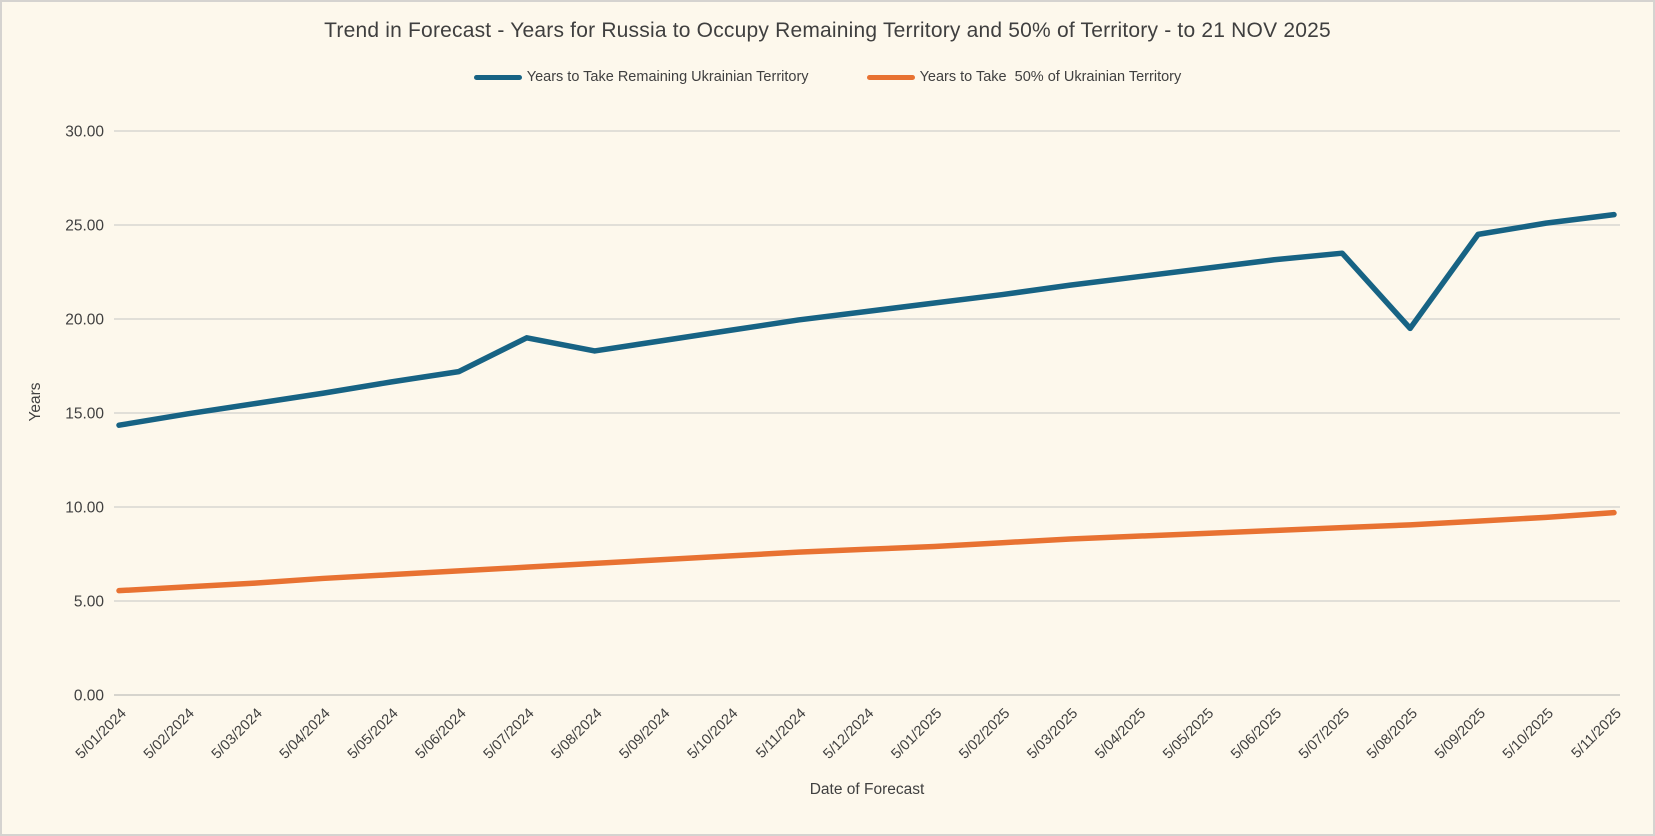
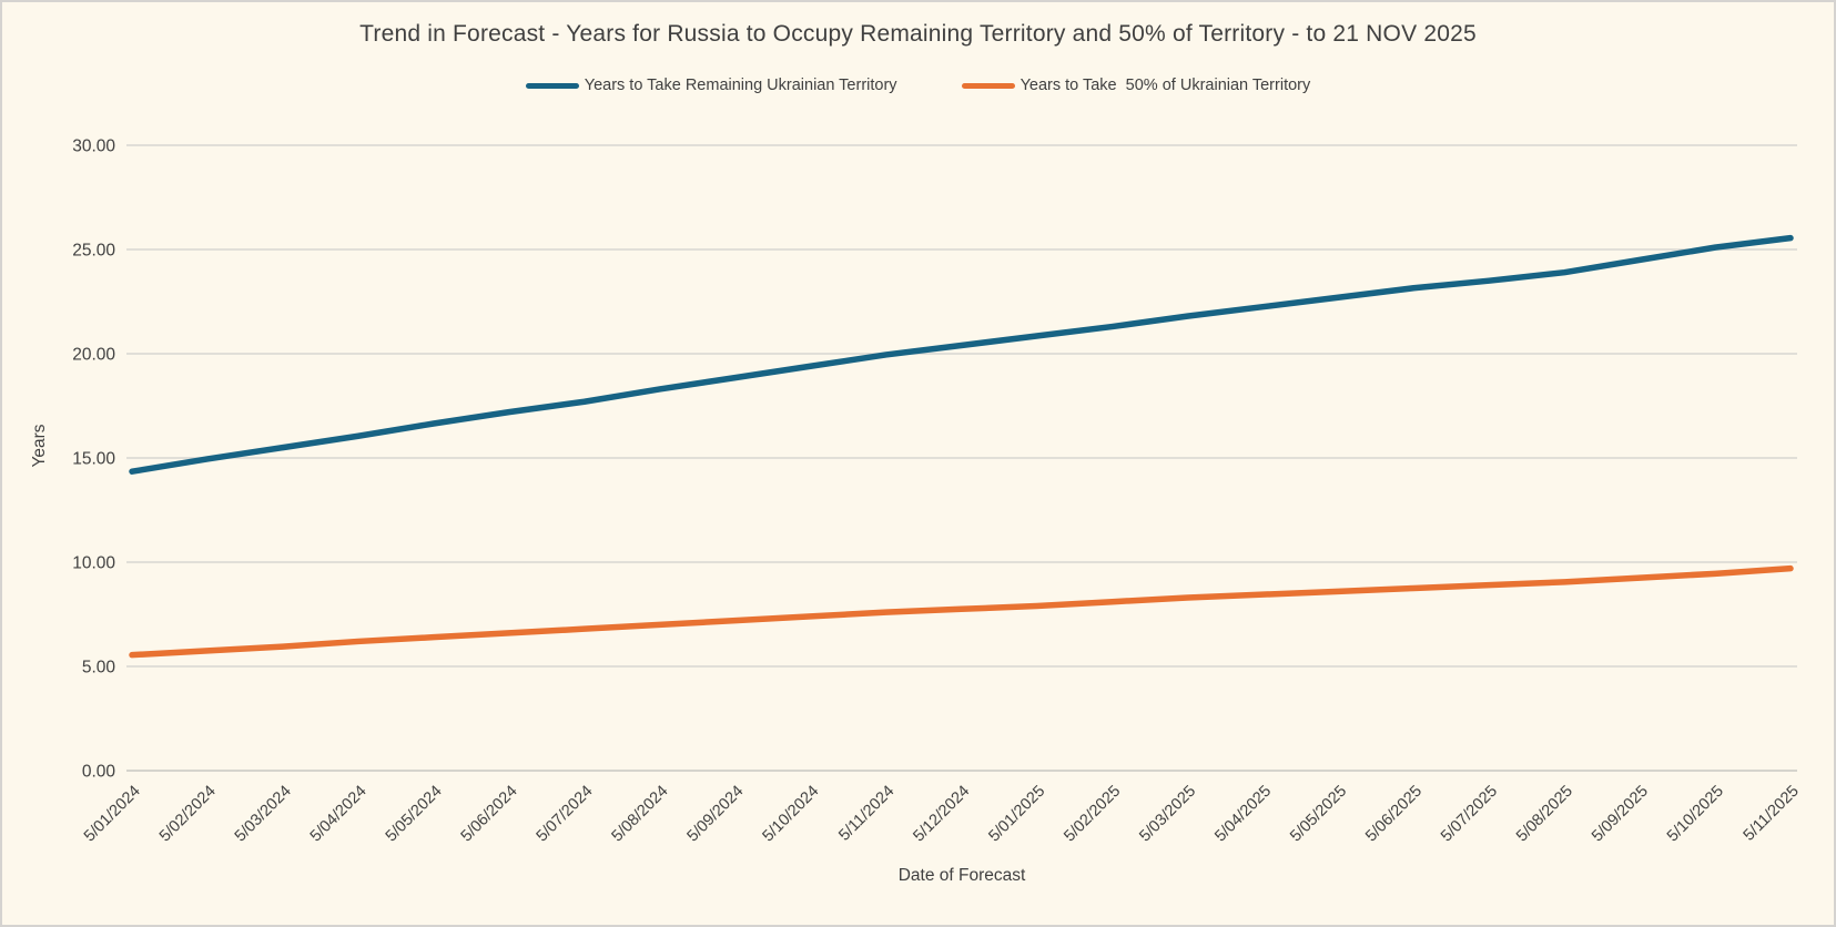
Years to Take Remaining Ukrainian Territory/5/07/2024: 19.0 -> 17.7
Years to Take Remaining Ukrainian Territory/5/08/2025: 19.5 -> 23.9
